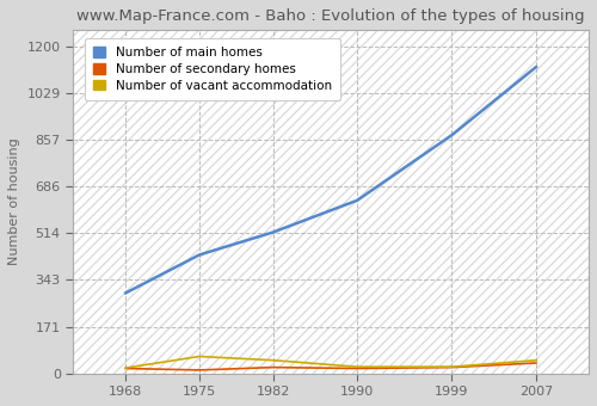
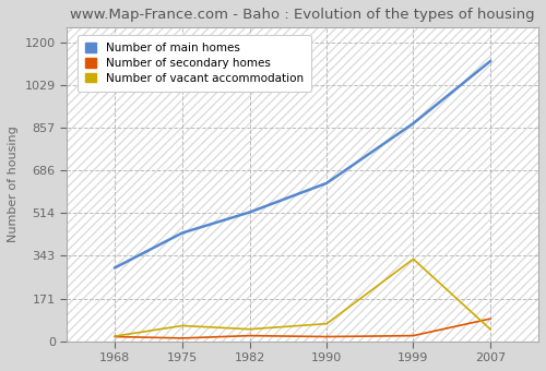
Number of vacant accommodation/1990: 24 -> 70
Number of vacant accommodation/1999: 24 -> 330
Number of secondary homes/2007: 38 -> 90
